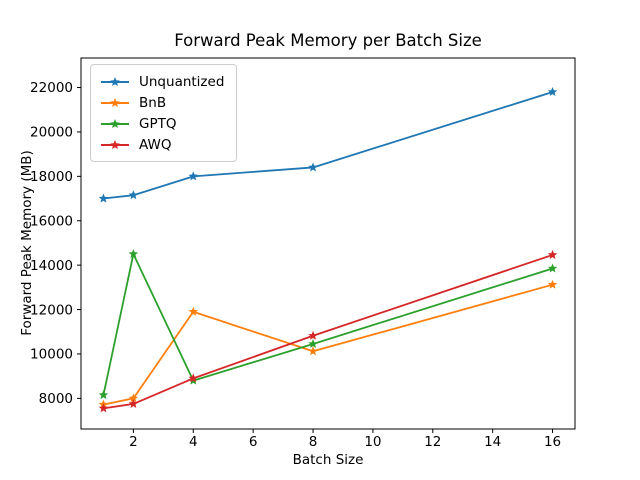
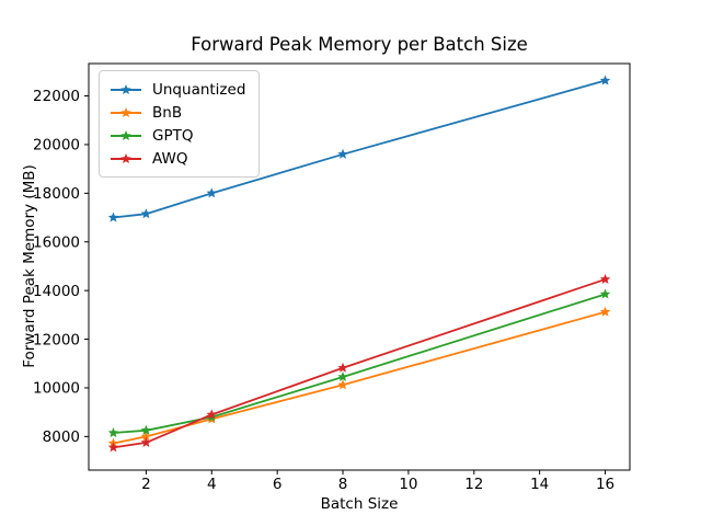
GPTQ/2: 14500 -> 8200
BnB/4: 11900 -> 8700
Unquantized/8: 18400 -> 19600
Unquantized/16: 21800 -> 22600
